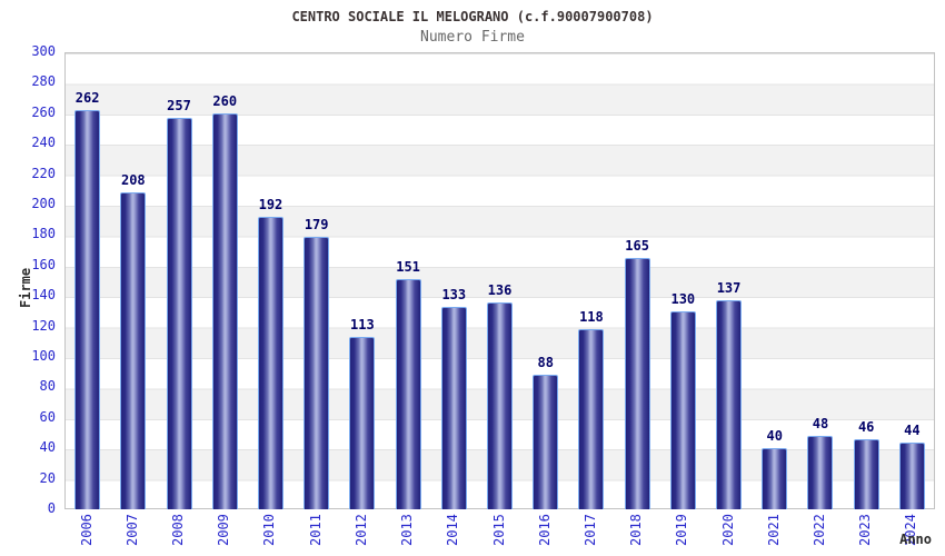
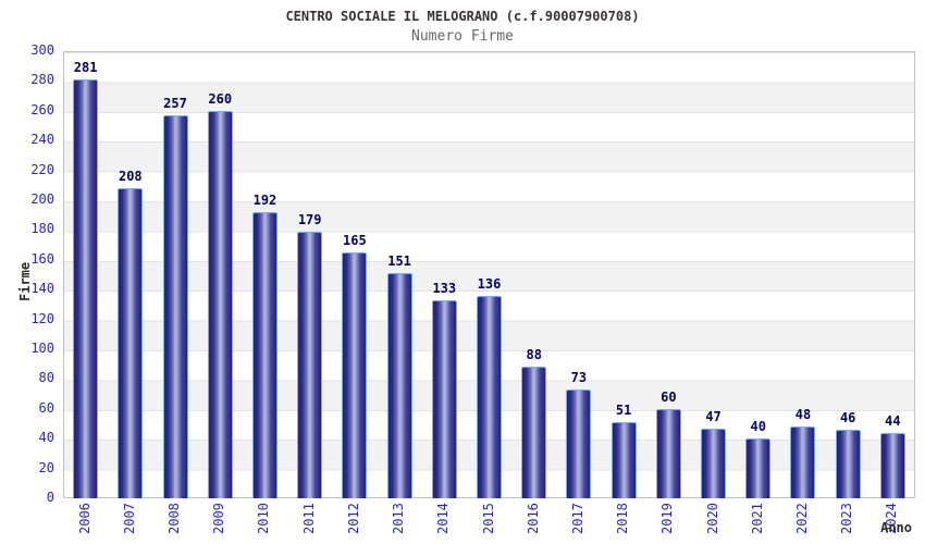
2006: 262 -> 281
2012: 113 -> 165
2017: 118 -> 73
2018: 165 -> 51
2019: 130 -> 60
2020: 137 -> 47
